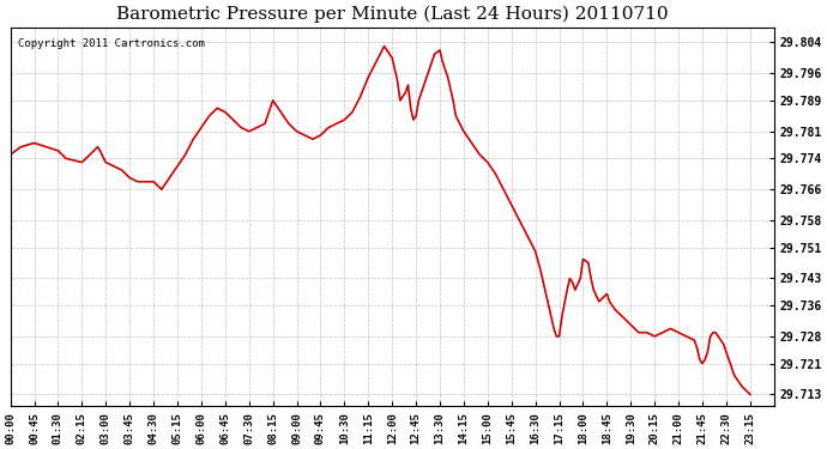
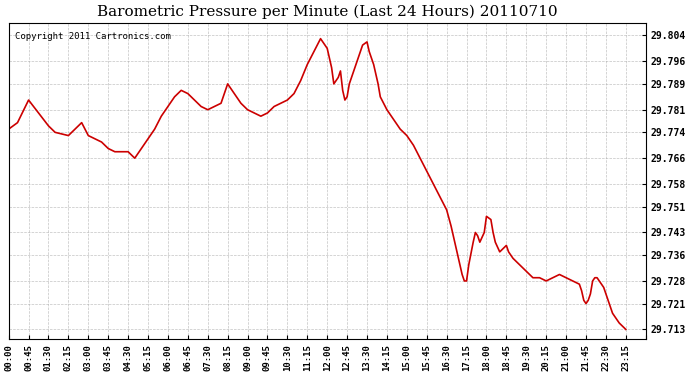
00:45: 29.778 -> 29.784
